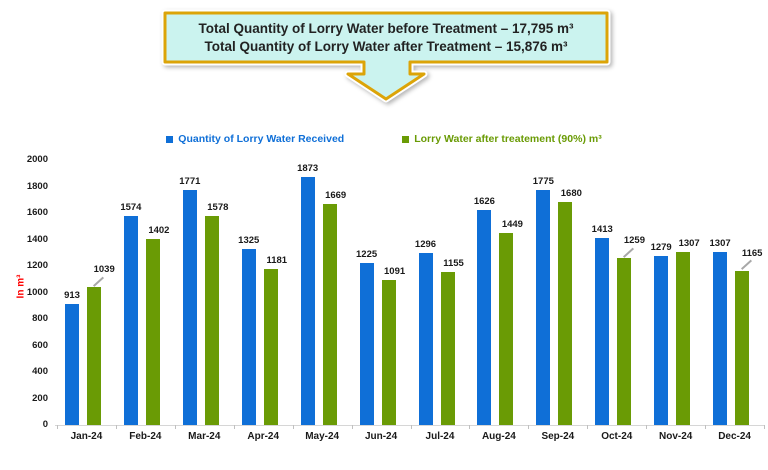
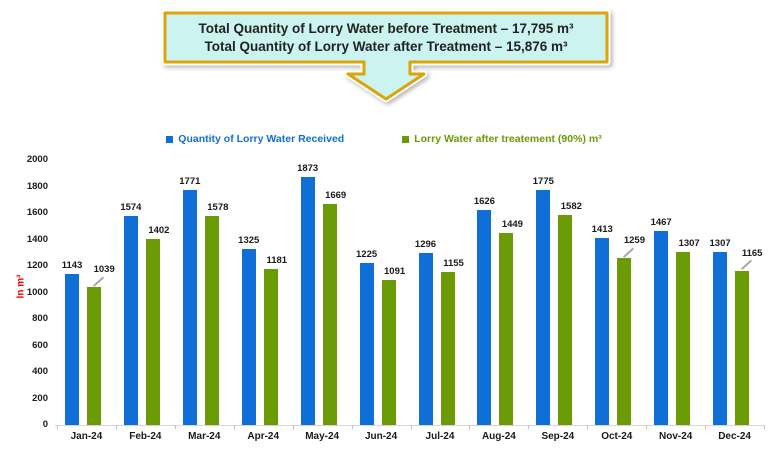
Quantity of Lorry Water Received/Jan-24: 913 -> 1143
Lorry Water after treatement (90%) m³/Sep-24: 1680 -> 1582
Quantity of Lorry Water Received/Nov-24: 1279 -> 1467
